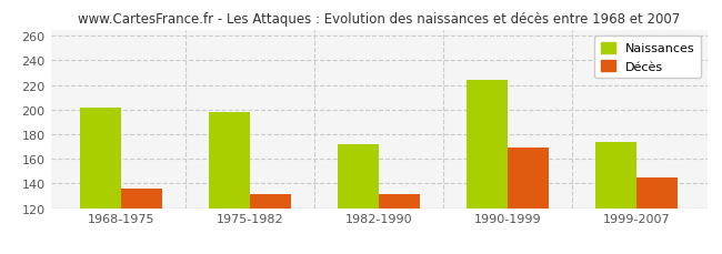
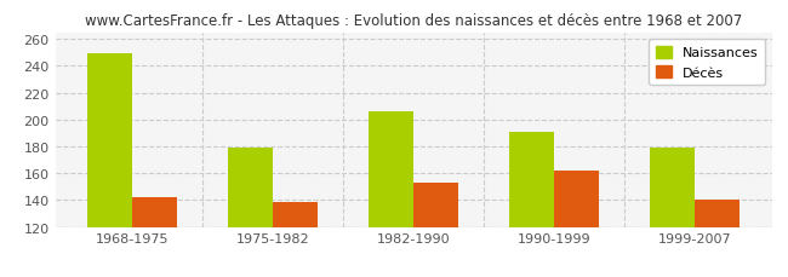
Naissances/1968-1975: 202 -> 249
Décès/1968-1975: 136 -> 142
Naissances/1975-1982: 198 -> 179
Décès/1975-1982: 131 -> 139
Naissances/1982-1990: 172 -> 206
Décès/1982-1990: 131 -> 153
Naissances/1990-1999: 224 -> 191
Décès/1990-1999: 169 -> 162
Naissances/1999-2007: 174 -> 179
Décès/1999-2007: 145 -> 140
